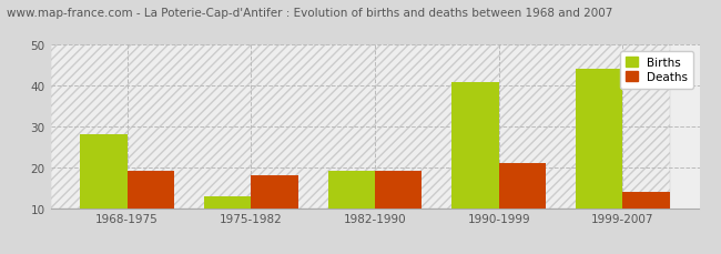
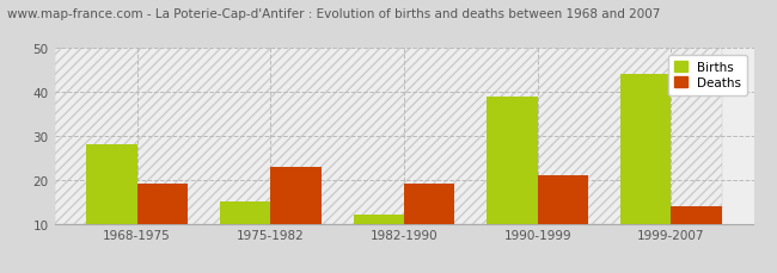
Births/1975-1982: 13 -> 15
Deaths/1975-1982: 18 -> 23
Births/1982-1990: 19 -> 12
Births/1990-1999: 41 -> 39
